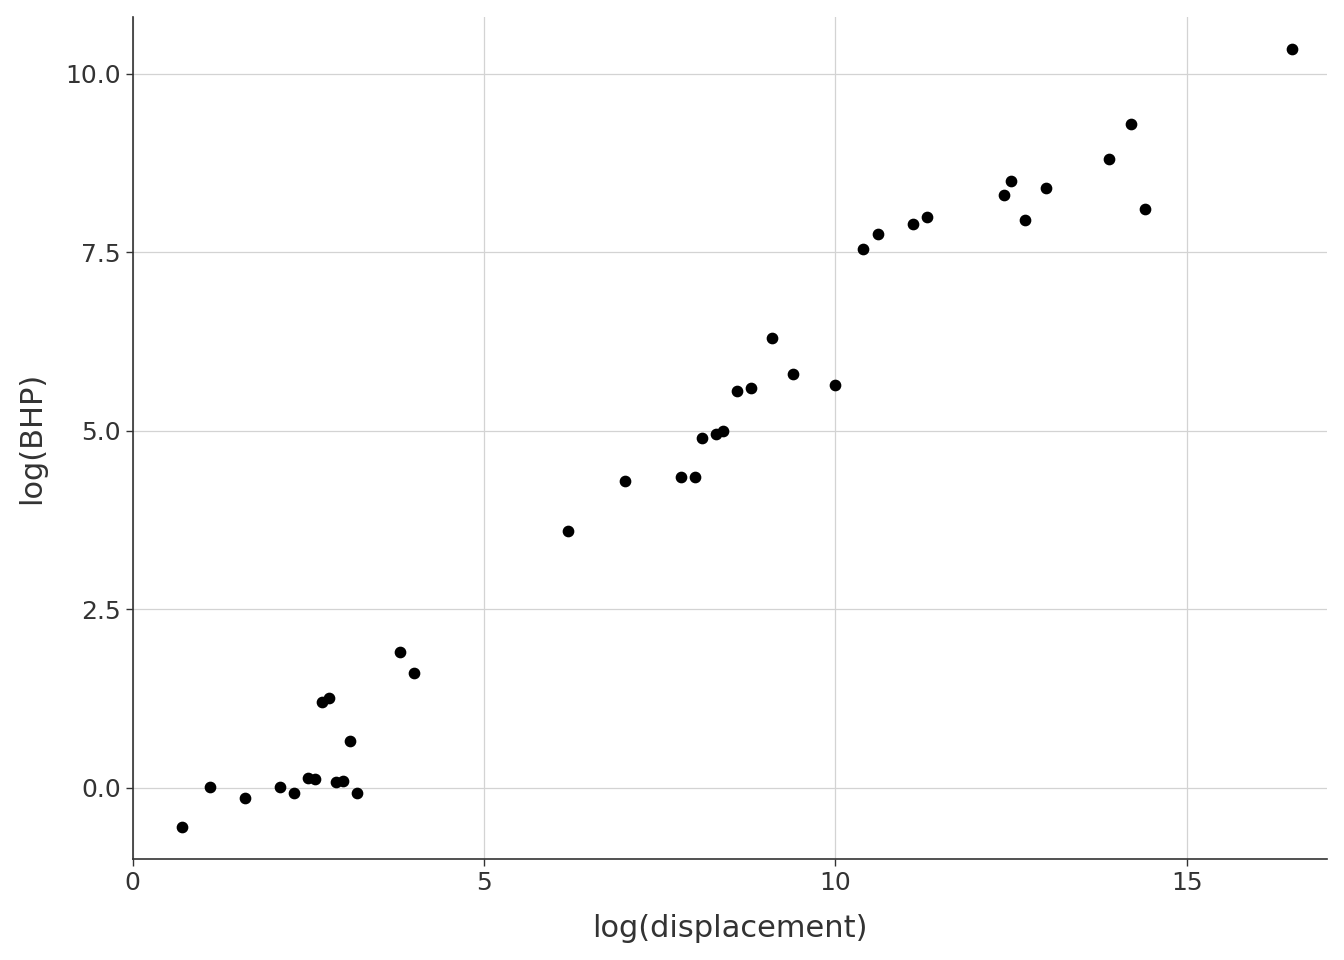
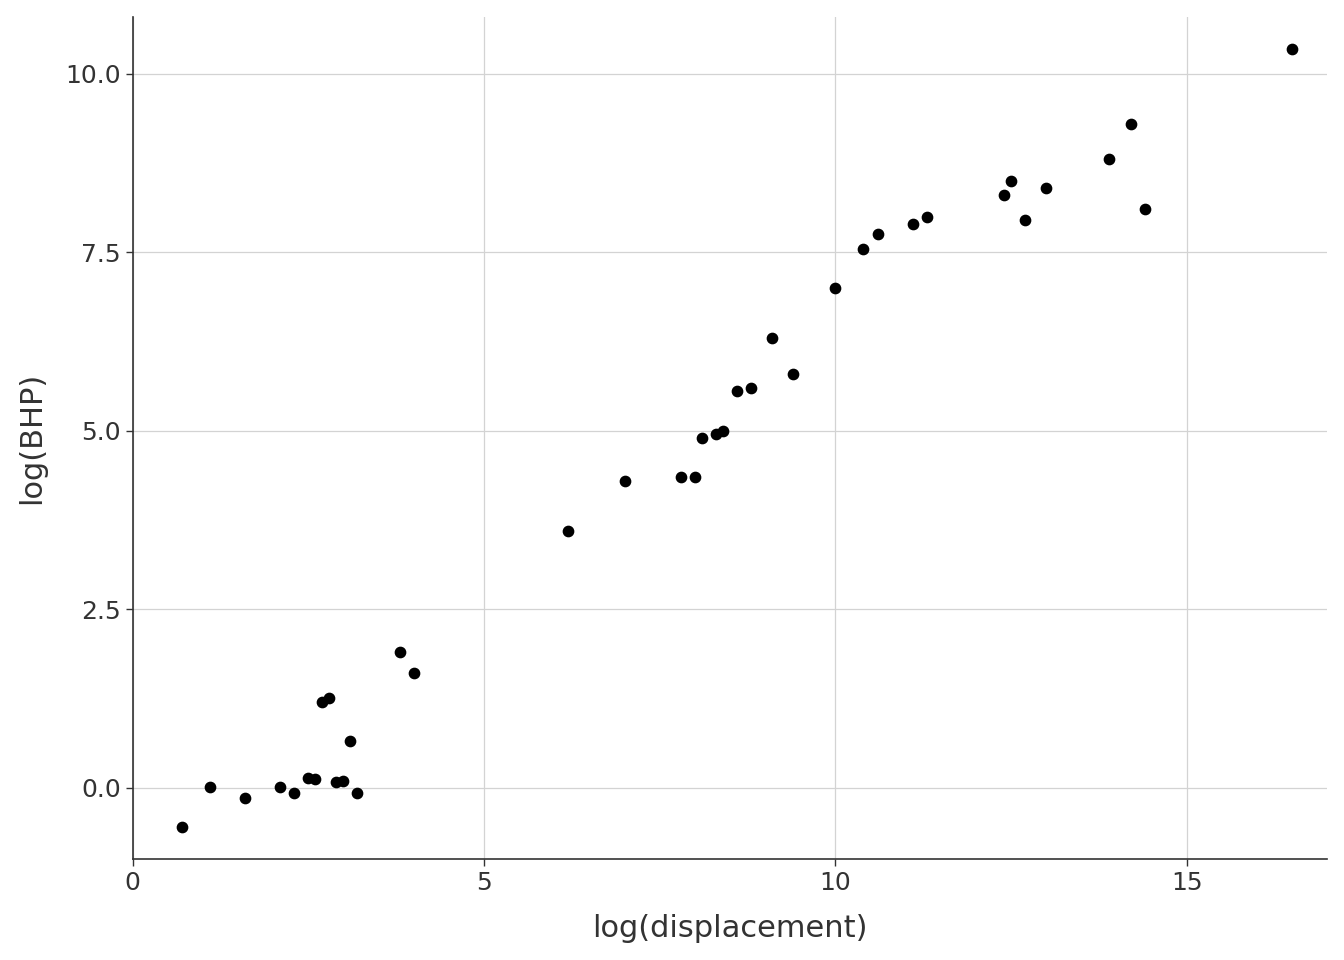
10: 5.64 -> 7.00
